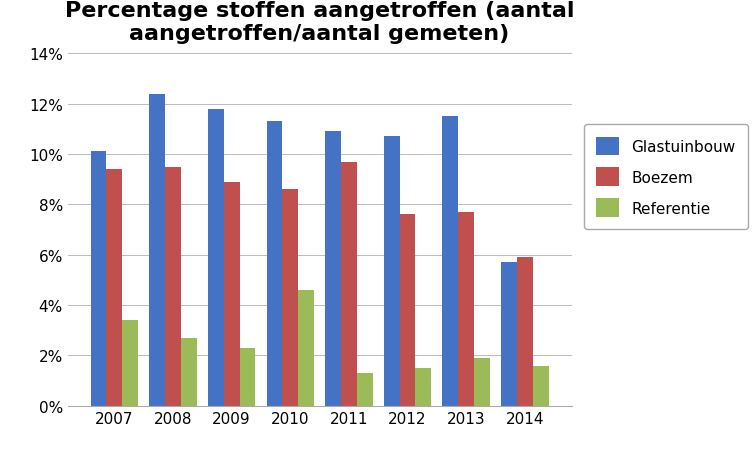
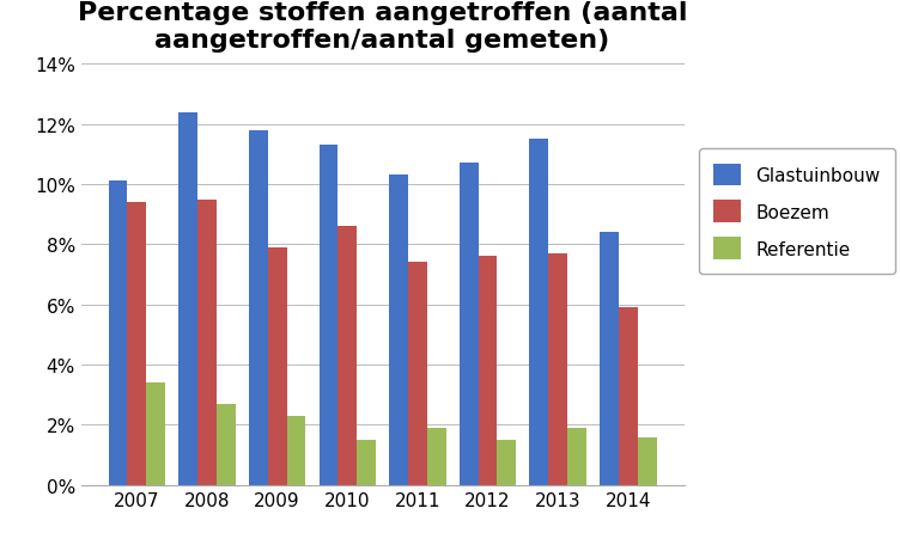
Boezem/2009: 8.9% -> 7.9%
Referentie/2010: 4.6% -> 1.5%
Glastuinbouw/2011: 10.9% -> 10.3%
Boezem/2011: 9.7% -> 7.4%
Referentie/2011: 1.3% -> 1.9%
Glastuinbouw/2014: 5.7% -> 8.4%
